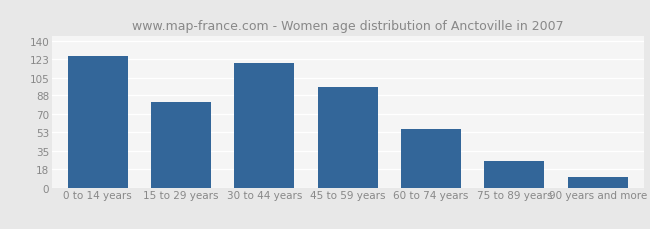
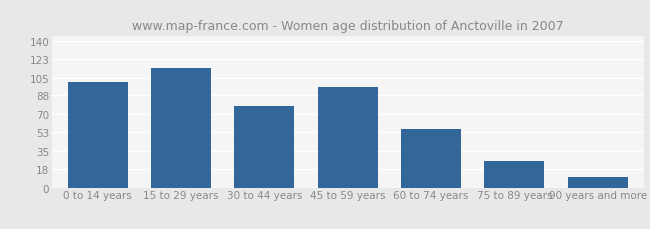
0 to 14 years: 126 -> 101
15 to 29 years: 82 -> 114
30 to 44 years: 119 -> 78
